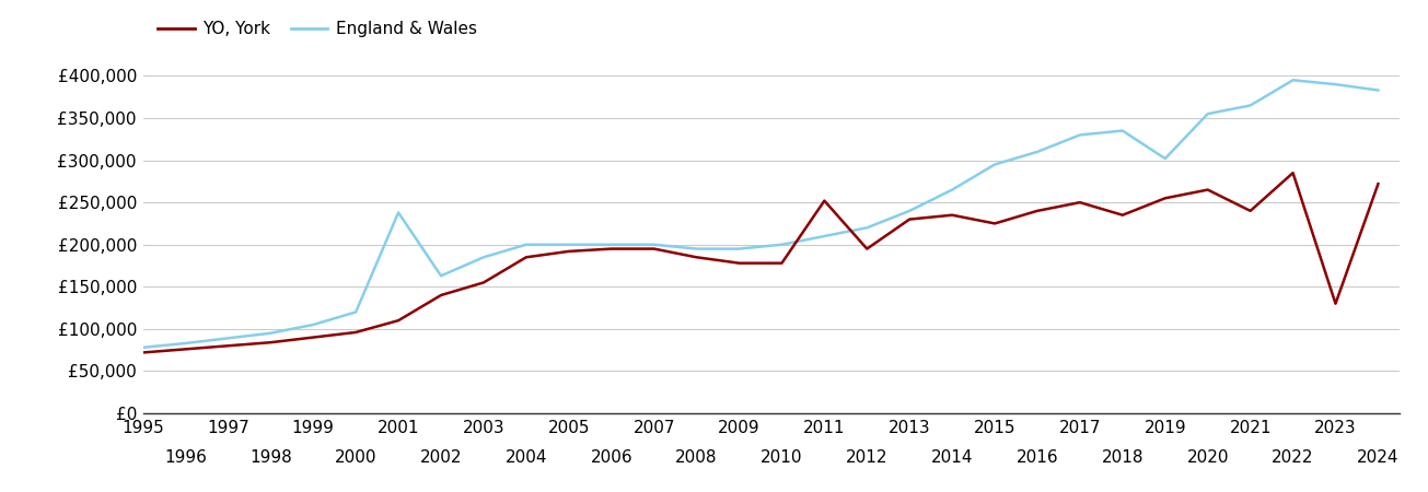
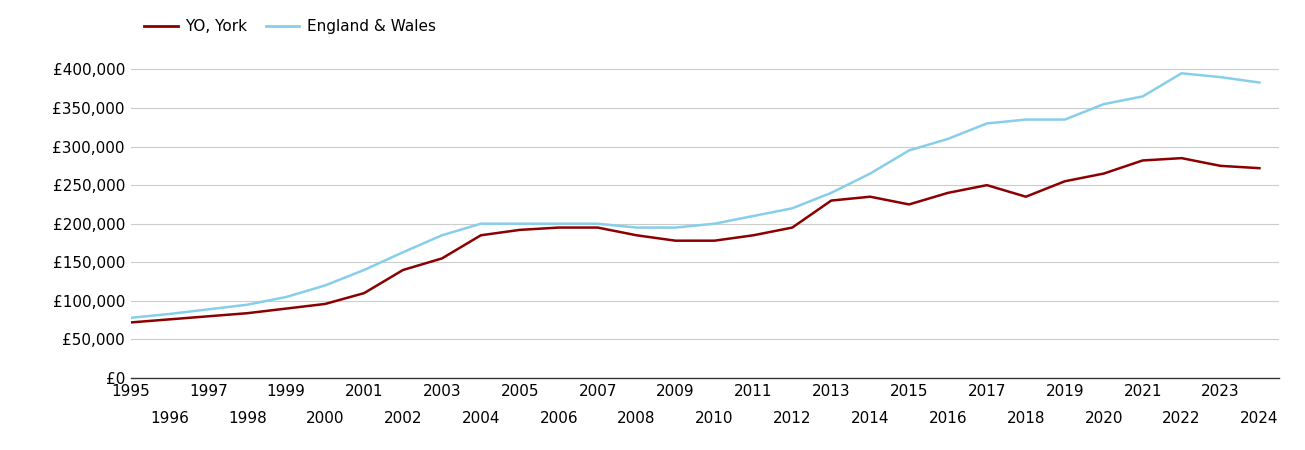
England & Wales/2001: £238,000 -> £140,000
YO, York/2011: £252,000 -> £185,000
England & Wales/2019: £302,000 -> £335,000
YO, York/2021: £240,000 -> £282,000
YO, York/2023: £130,000 -> £275,000
